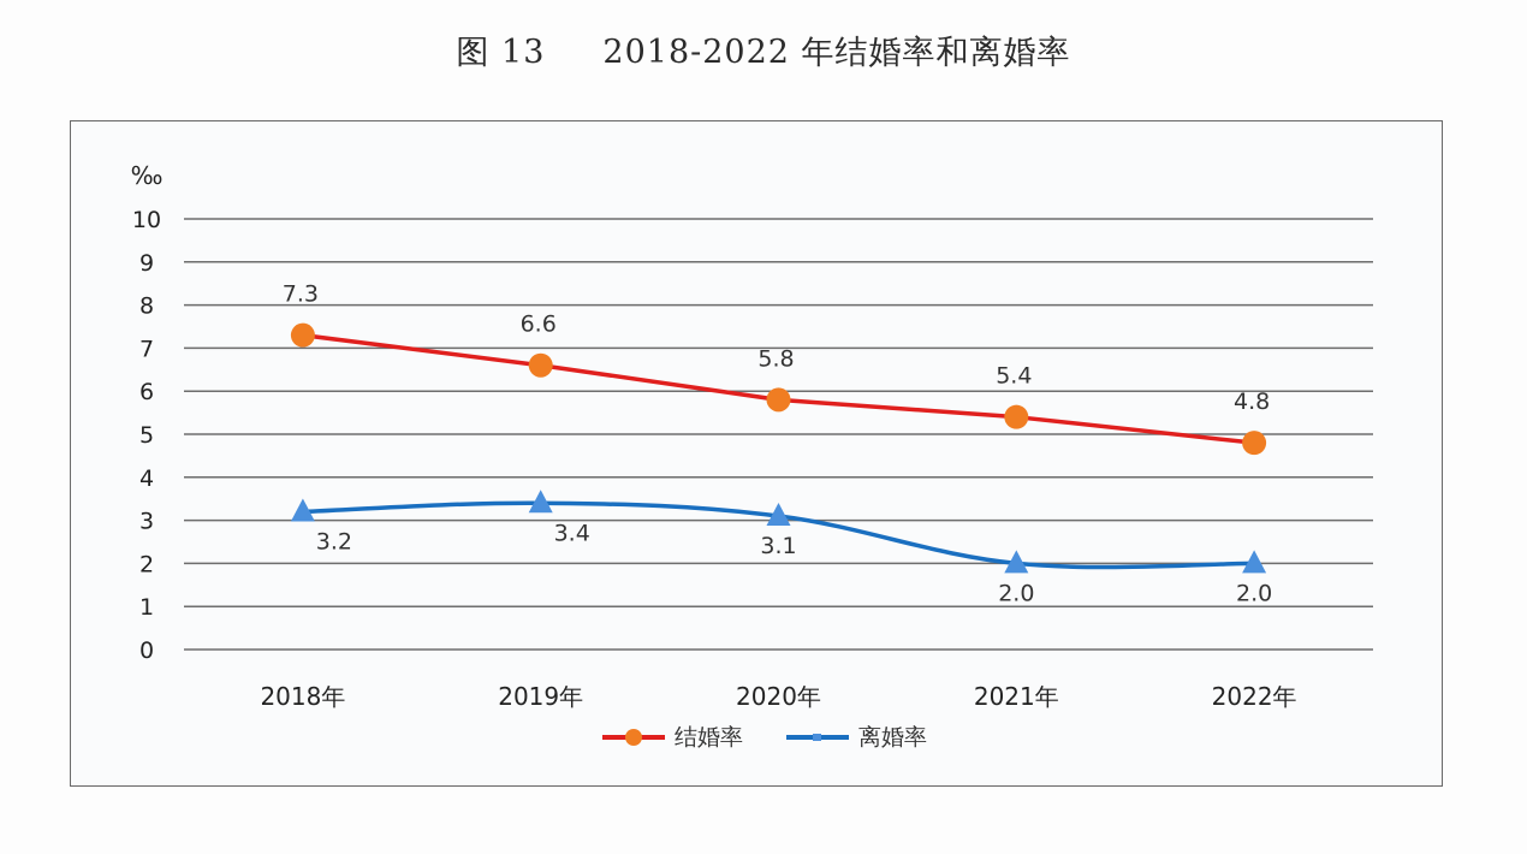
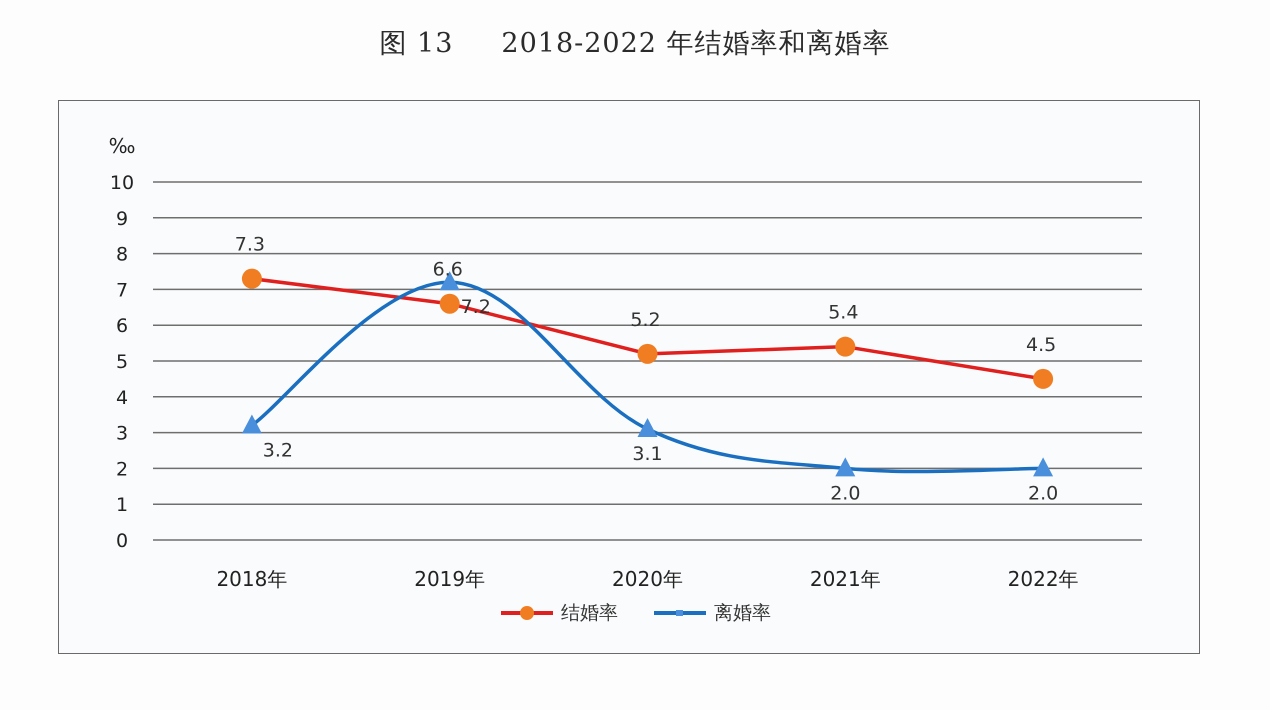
离婚率/2019年: 3.4 -> 7.2
结婚率/2020年: 5.8 -> 5.2
结婚率/2022年: 4.8 -> 4.5
